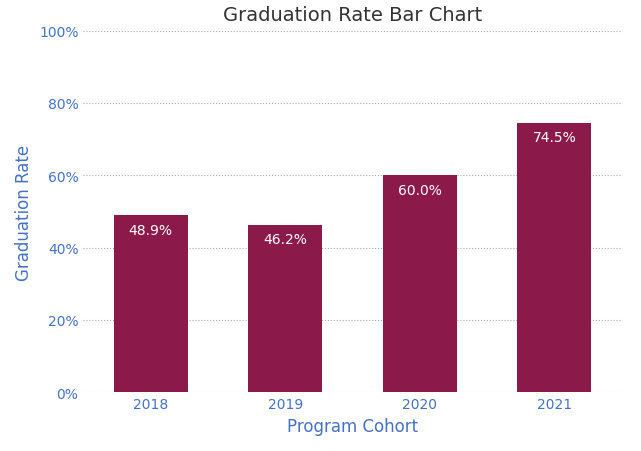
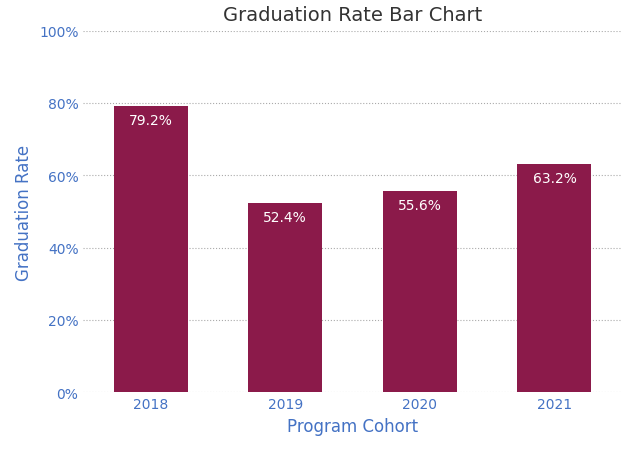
2018: 48.9% -> 79.2%
2019: 46.2% -> 52.4%
2020: 60.0% -> 55.6%
2021: 74.5% -> 63.2%
